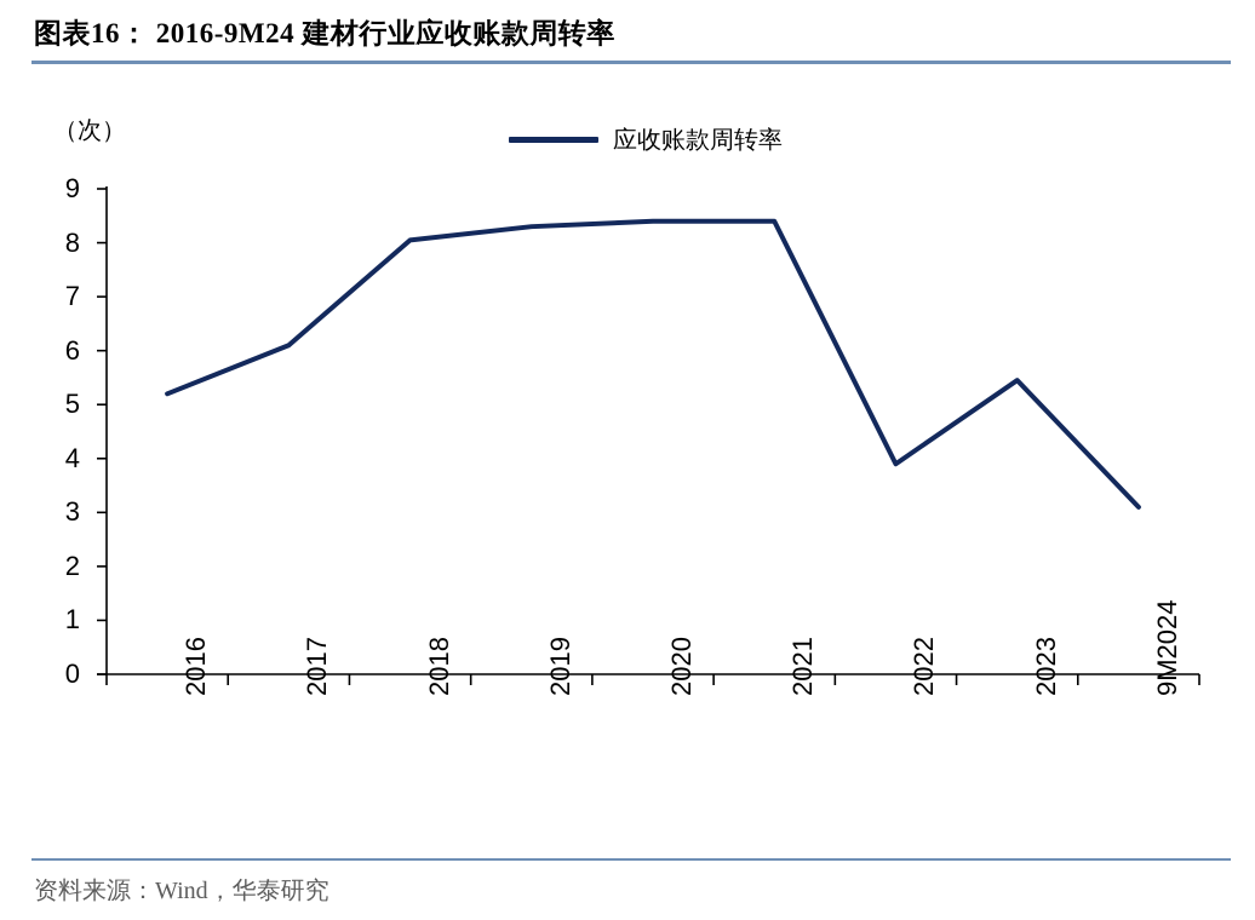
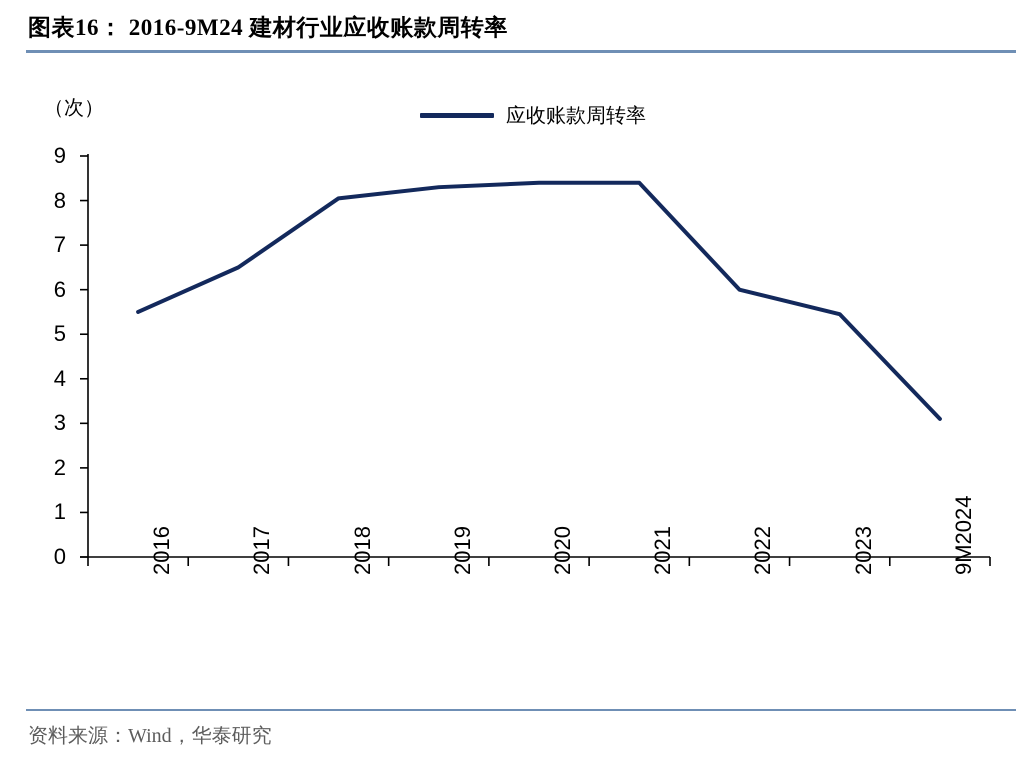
2016: 5.2 -> 5.5
2017: 6.1 -> 6.5
2022: 3.9 -> 6.0
